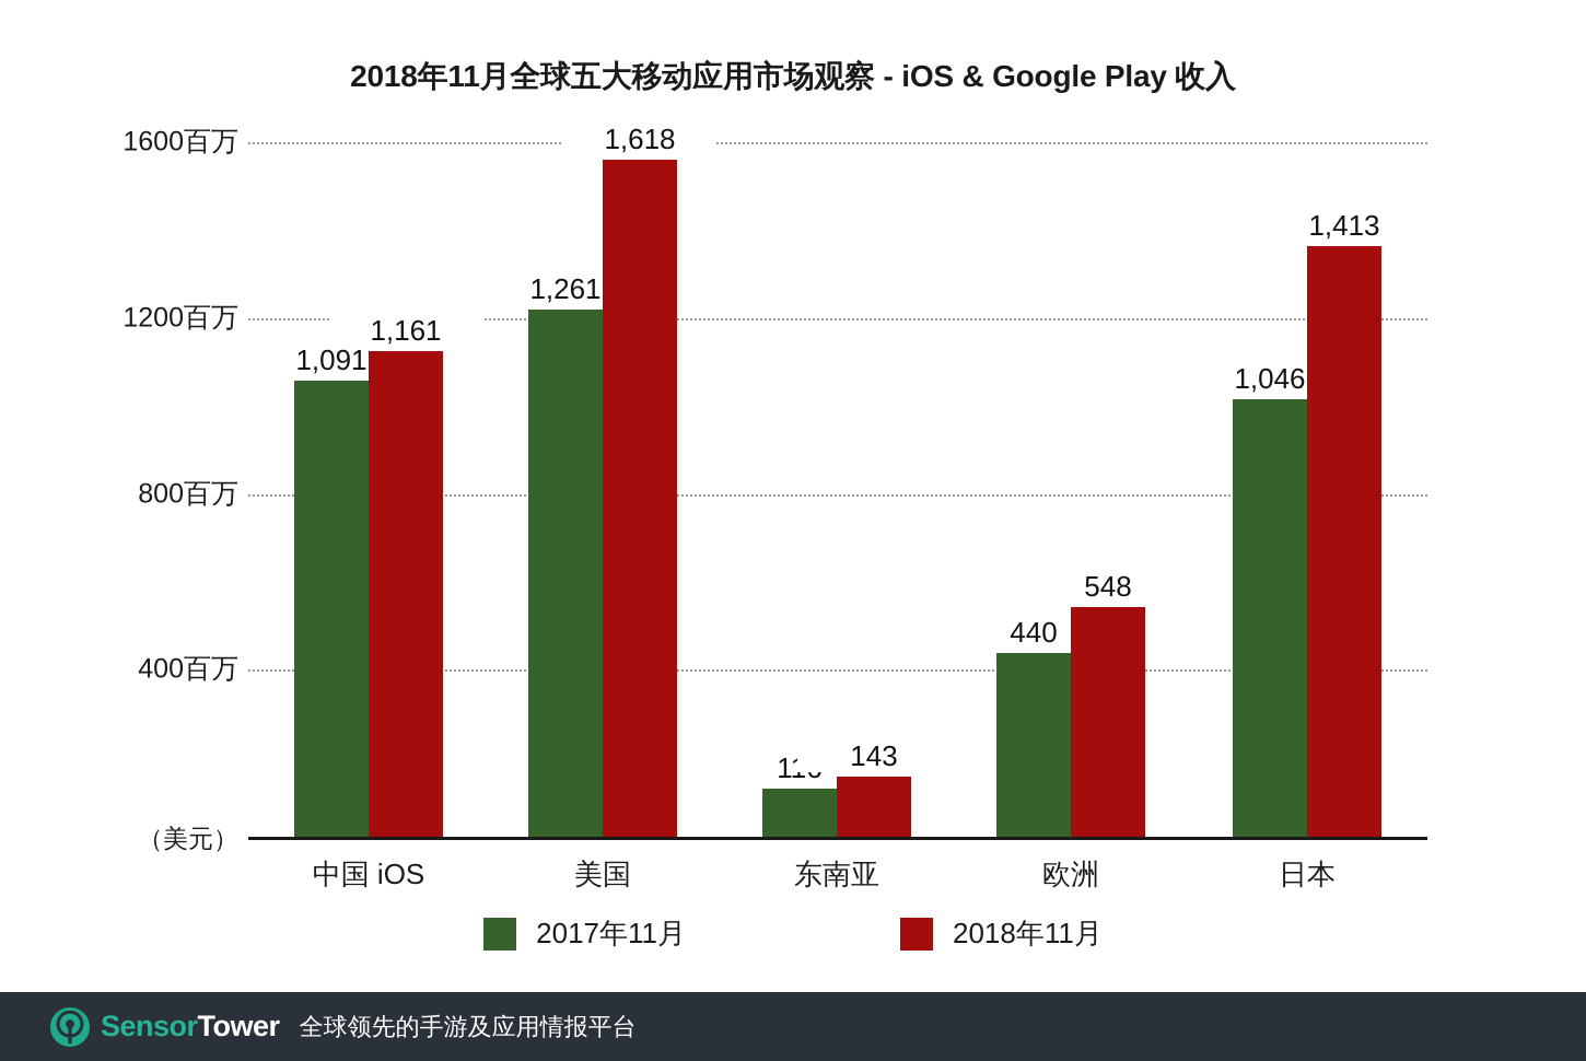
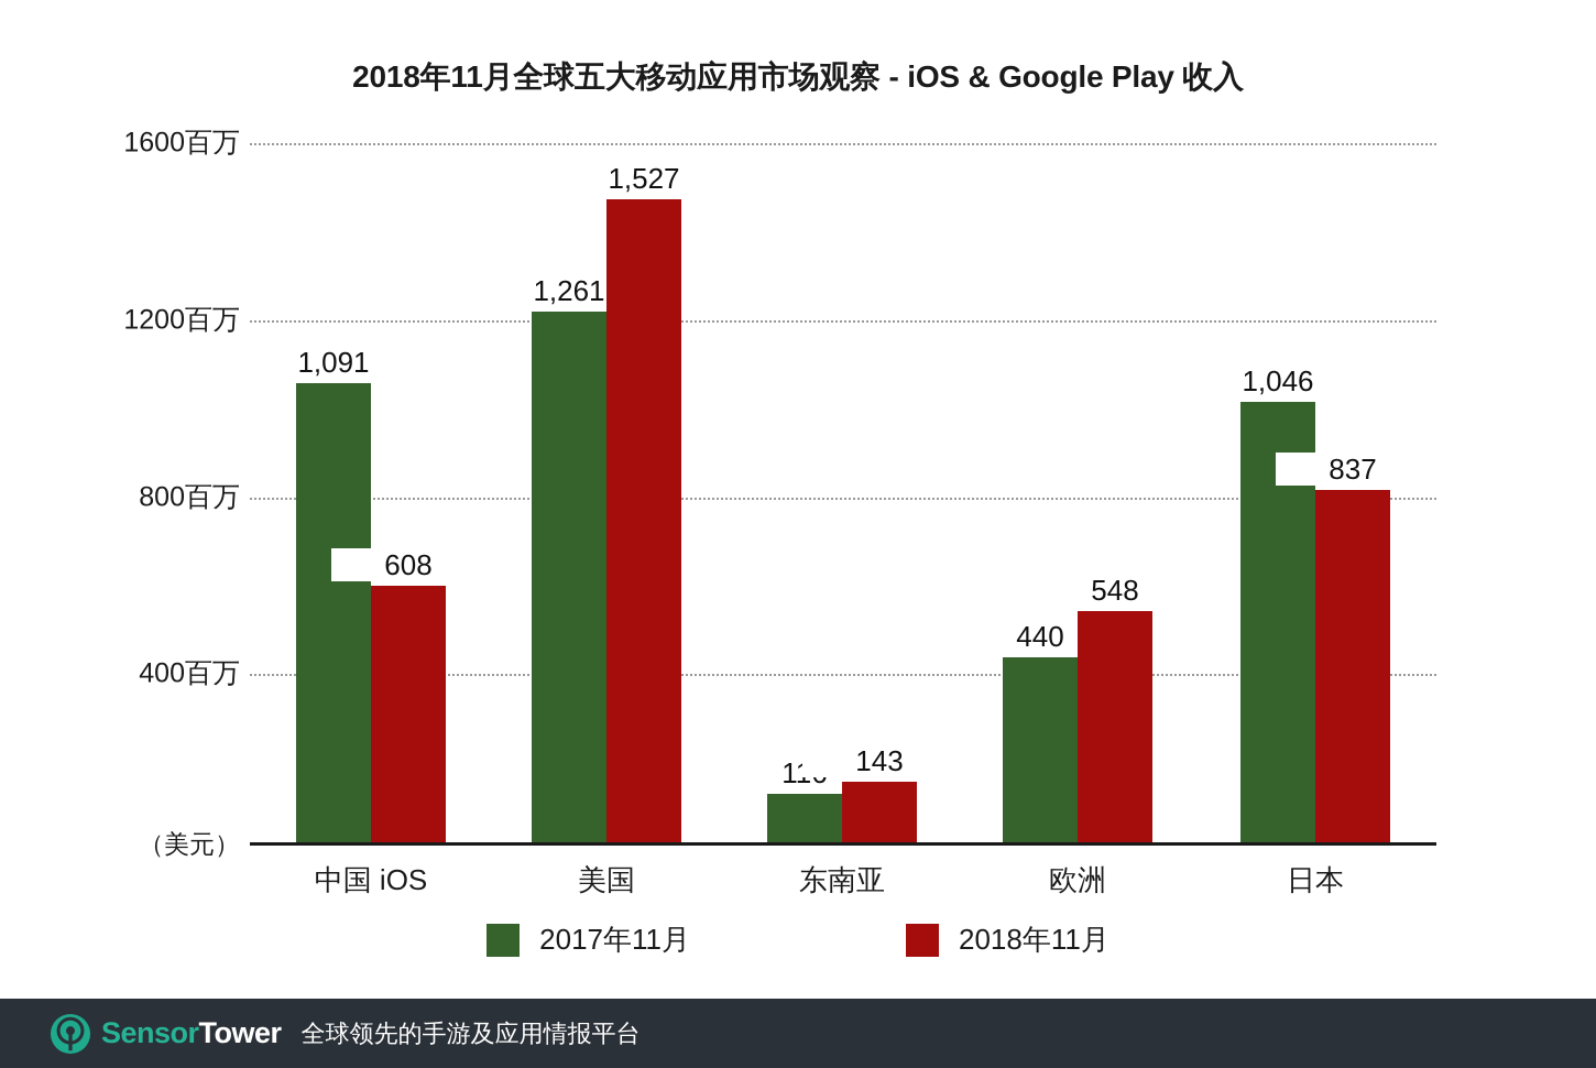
2018年11月/中国 iOS: 1,161 -> 608
2018年11月/美国: 1,618 -> 1,527
2018年11月/日本: 1,413 -> 837
